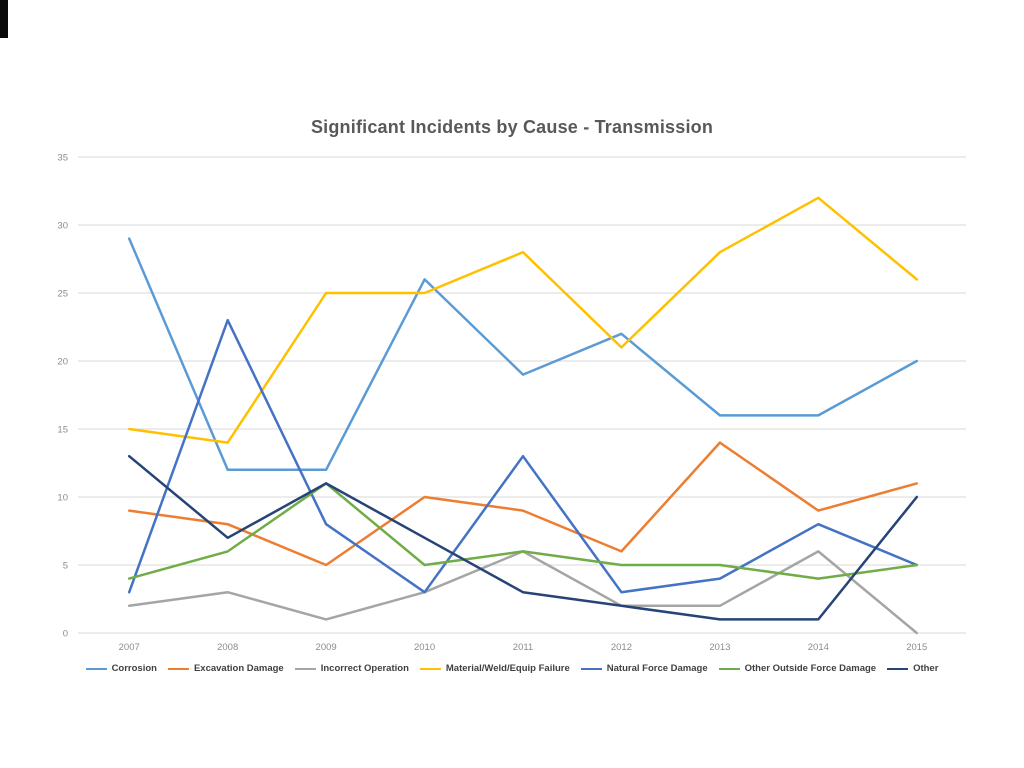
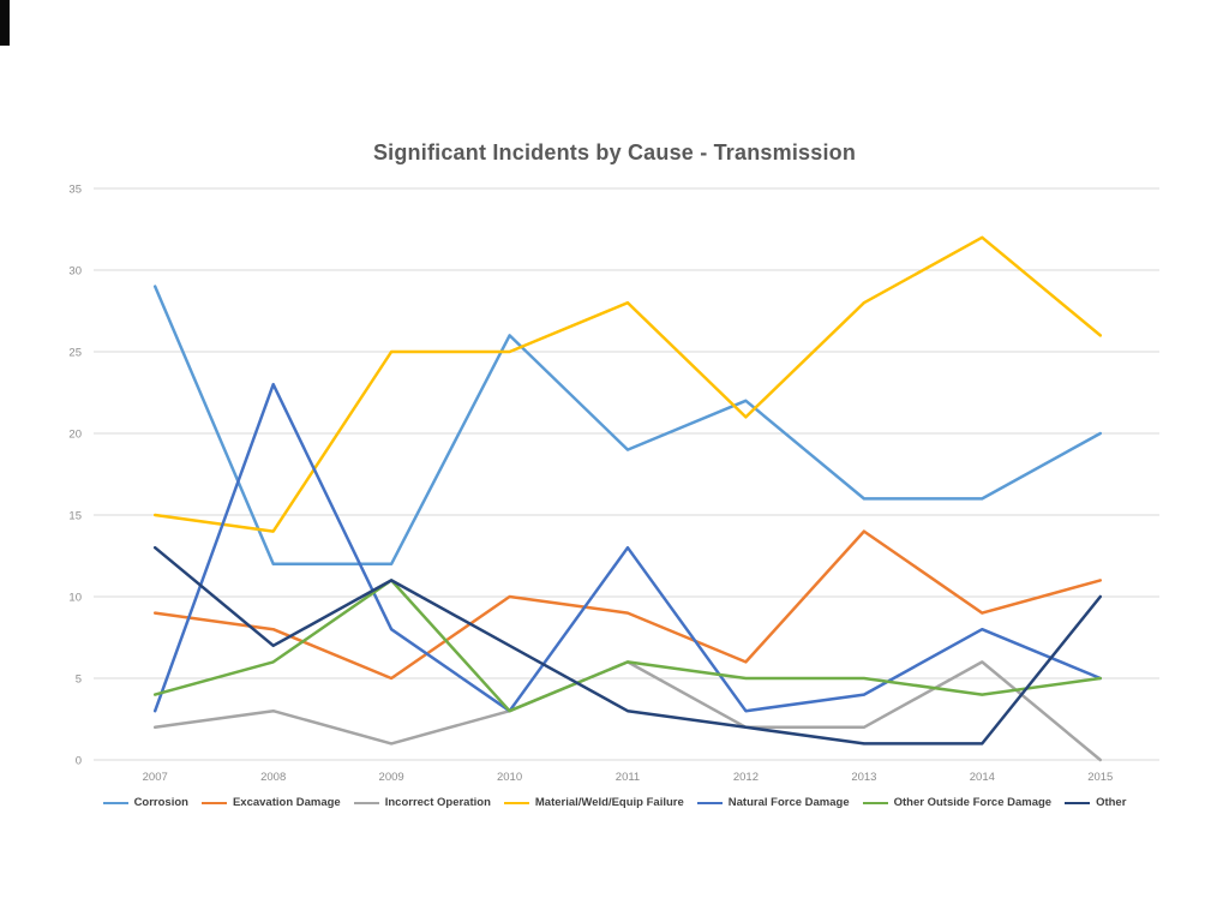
Other Outside Force Damage/2010: 5 -> 3
